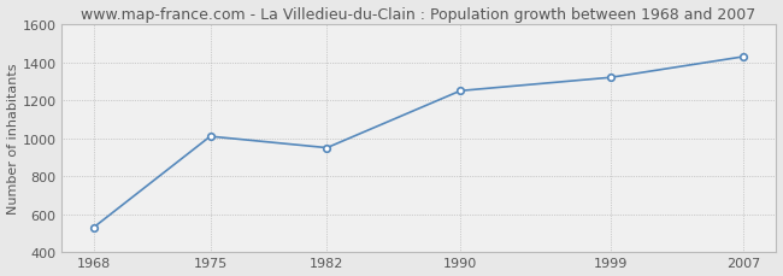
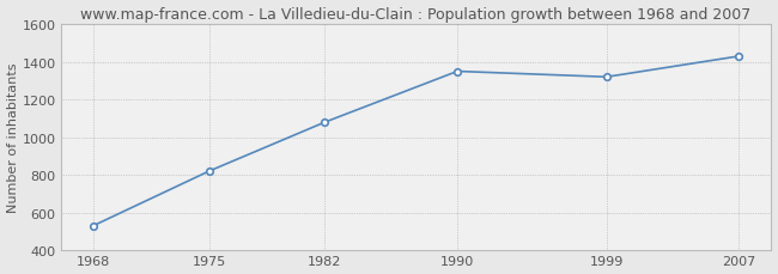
1975: 1010 -> 820
1982: 950 -> 1080
1990: 1250 -> 1350
